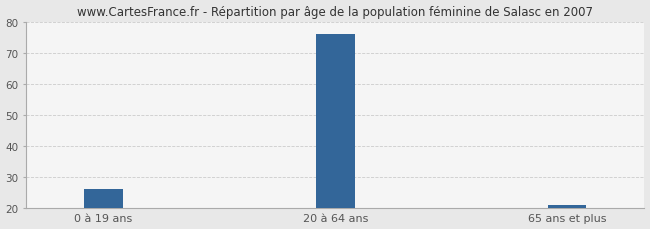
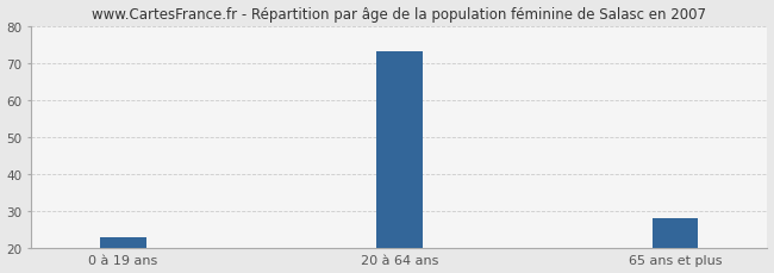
0 à 19 ans: 26 -> 23
20 à 64 ans: 76 -> 73
65 ans et plus: 21 -> 28
